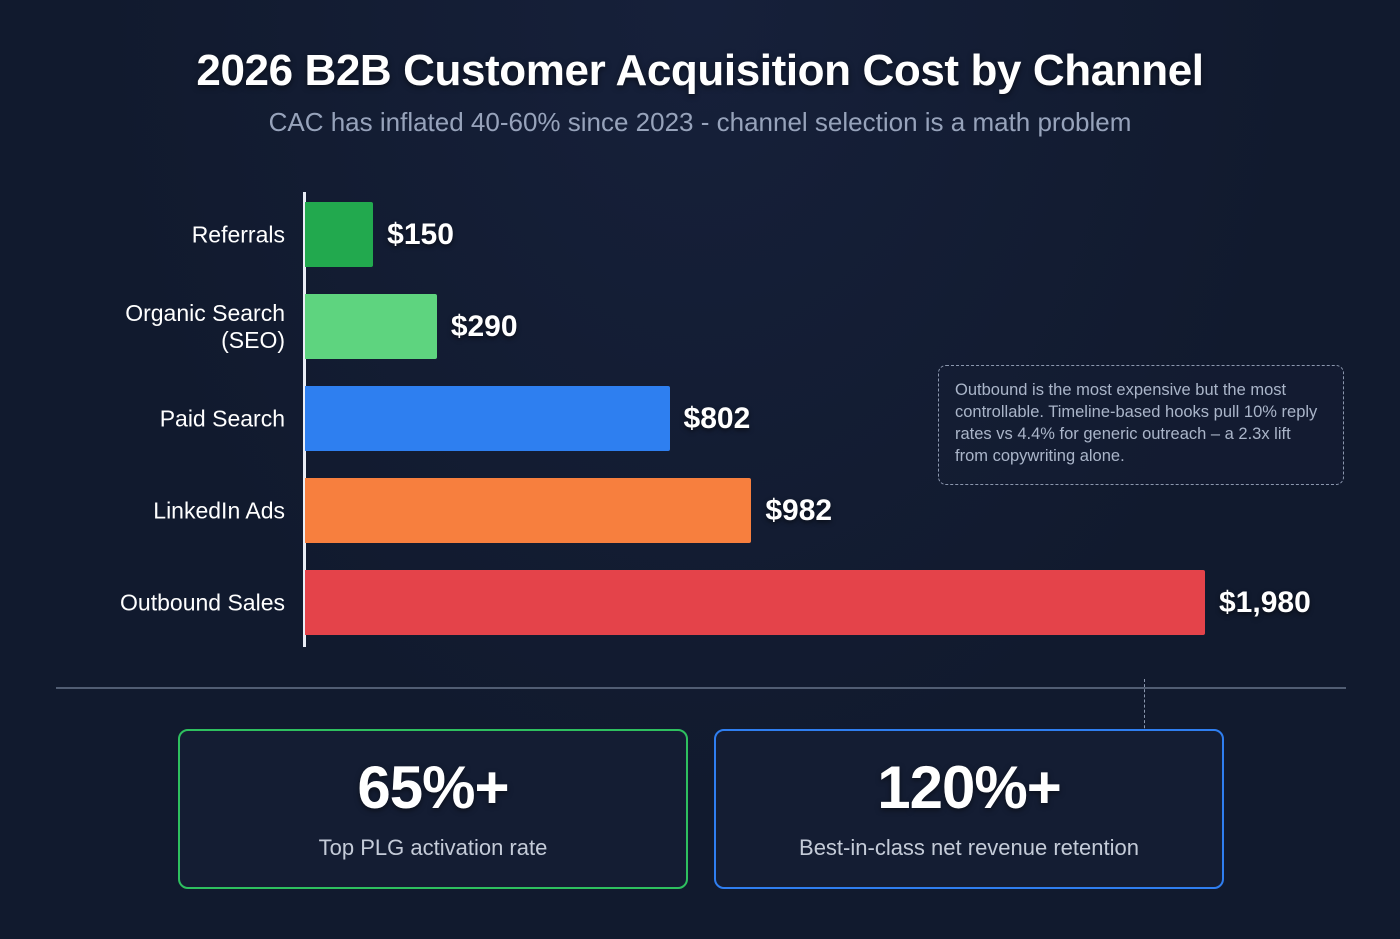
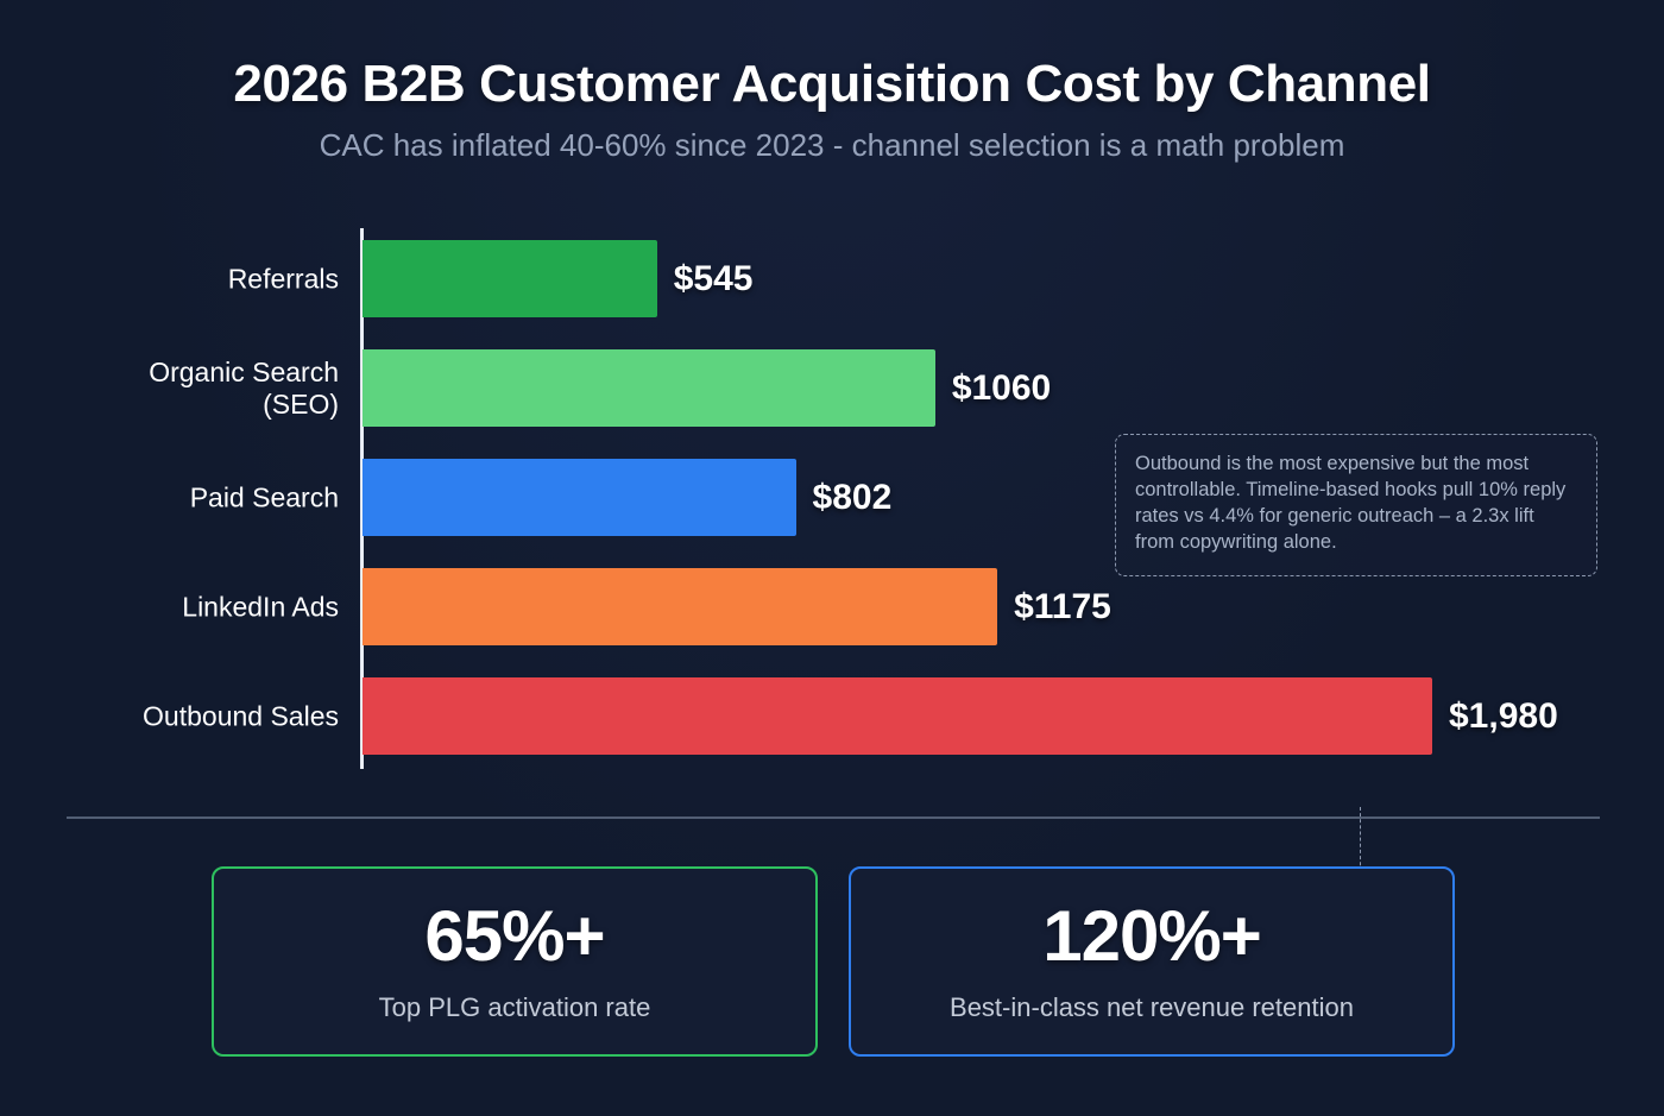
Referrals: $150 -> $545
Organic Search (SEO): $290 -> $1060
LinkedIn Ads: $982 -> $1175
